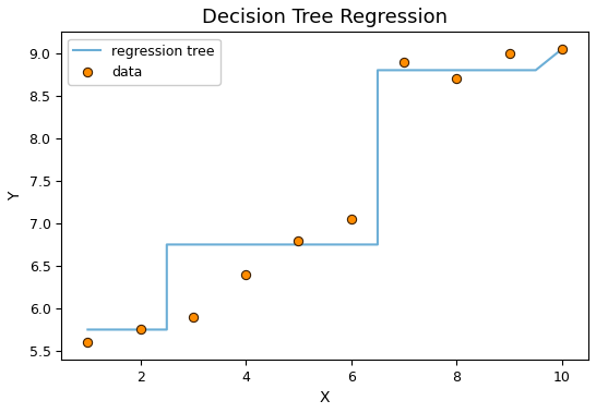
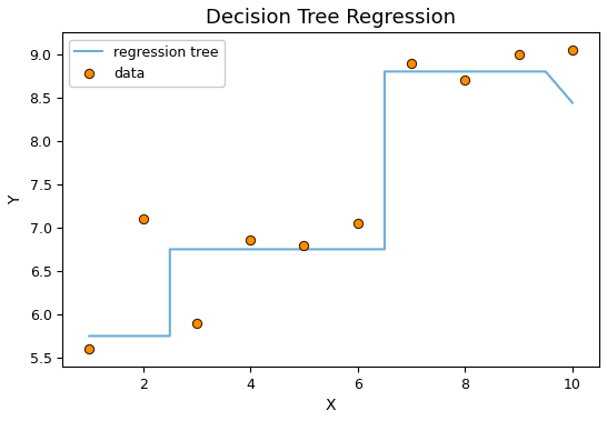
data/2: 5.75 -> 7.10
data/4: 6.40 -> 6.86
regression tree/10: 9.05 -> 8.44
